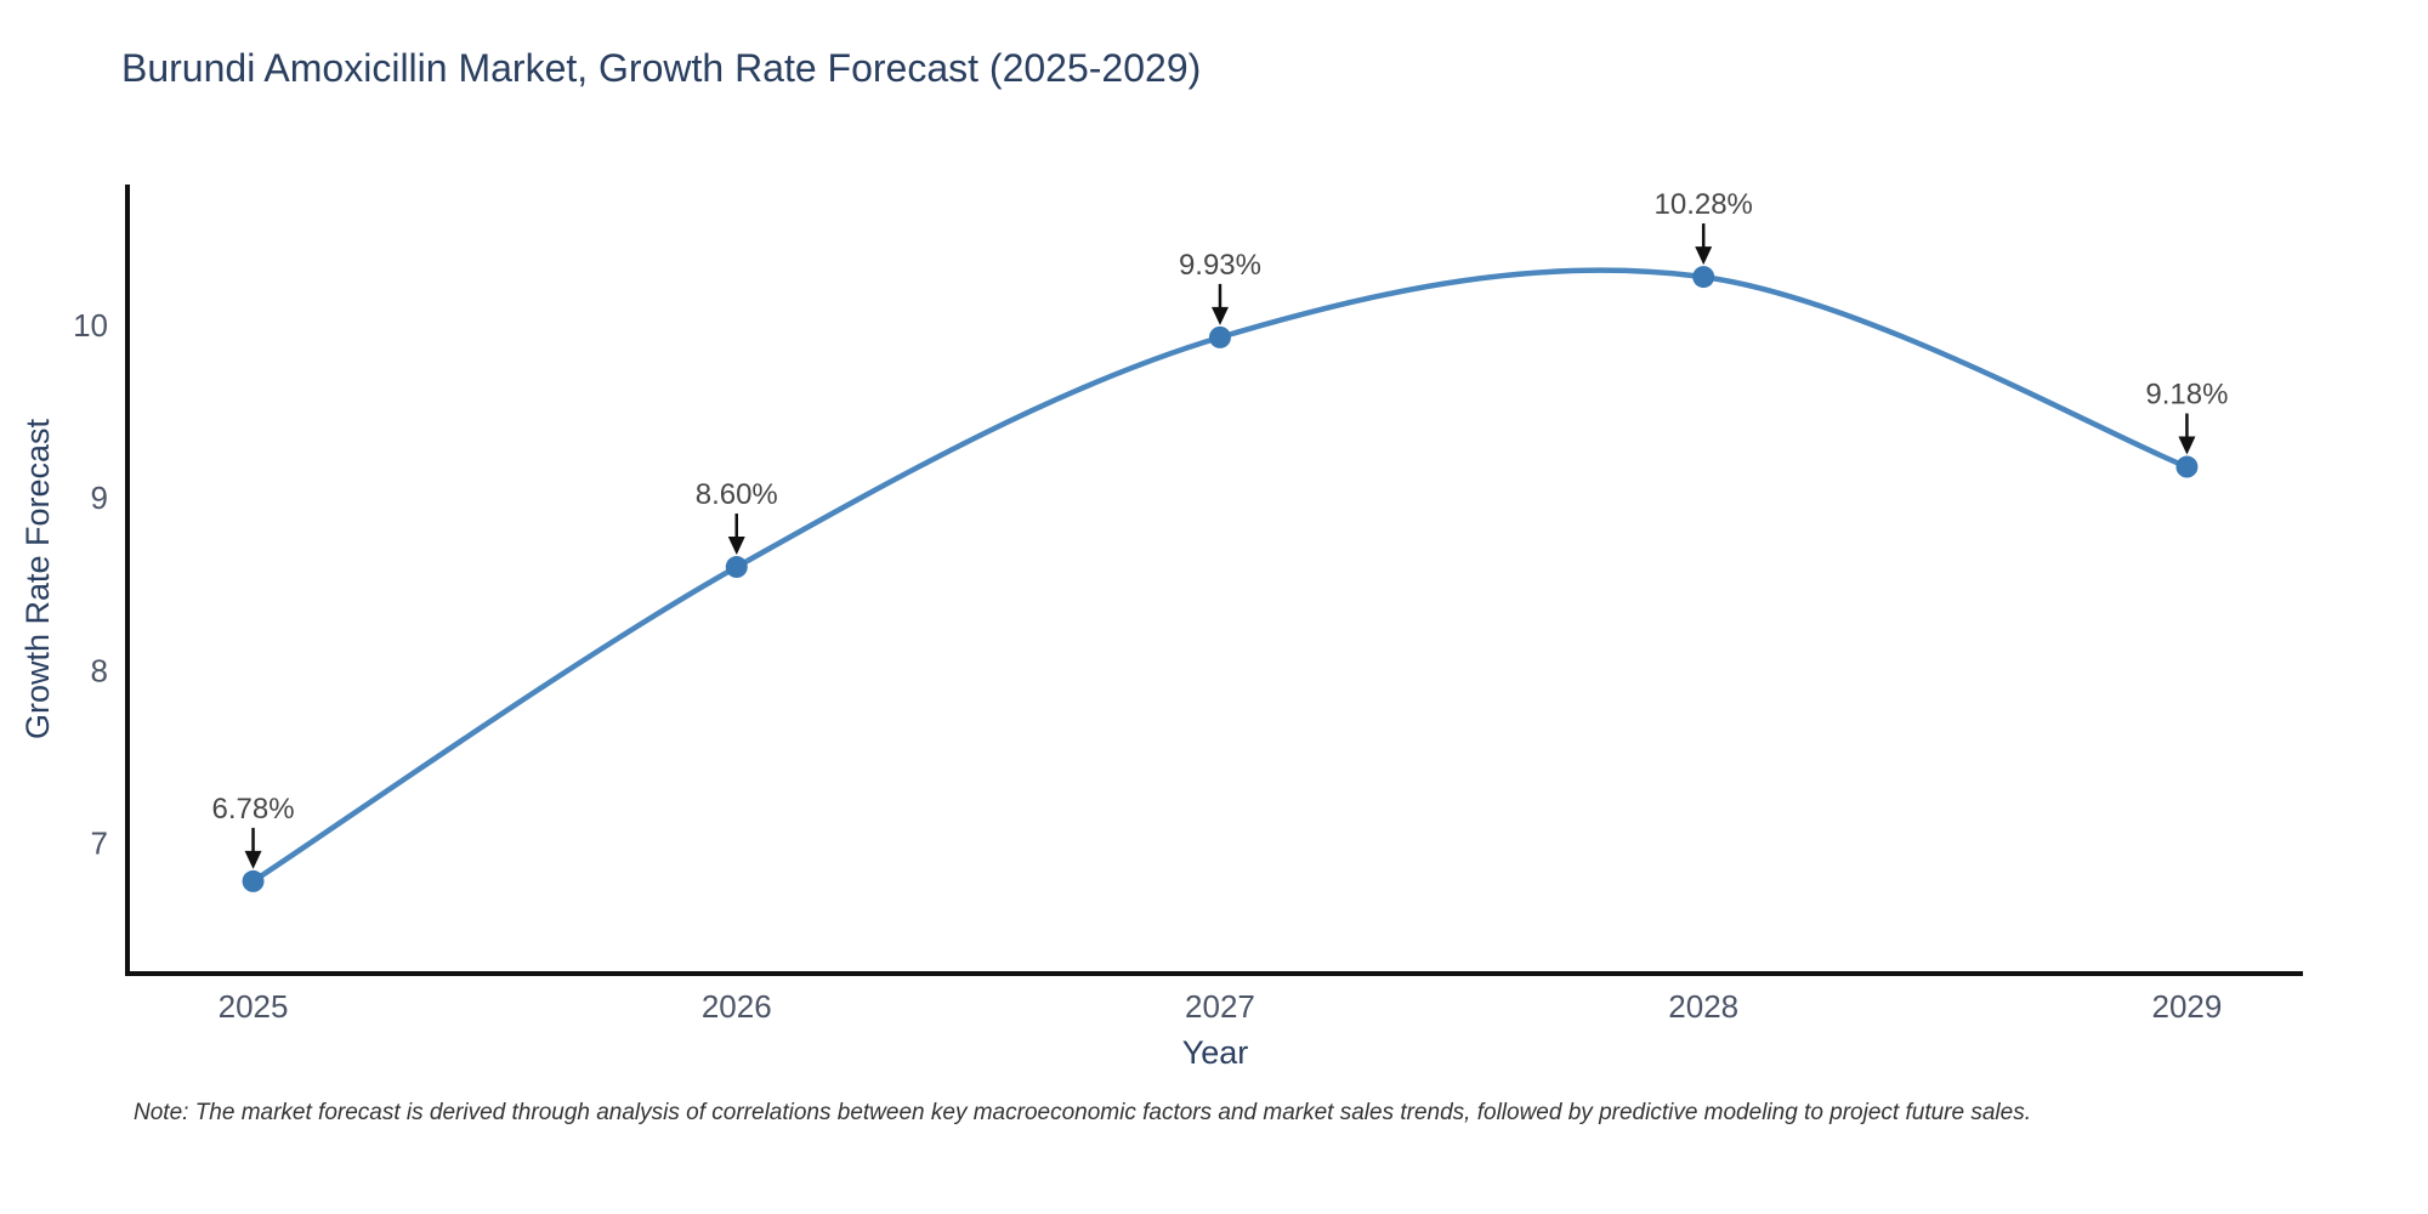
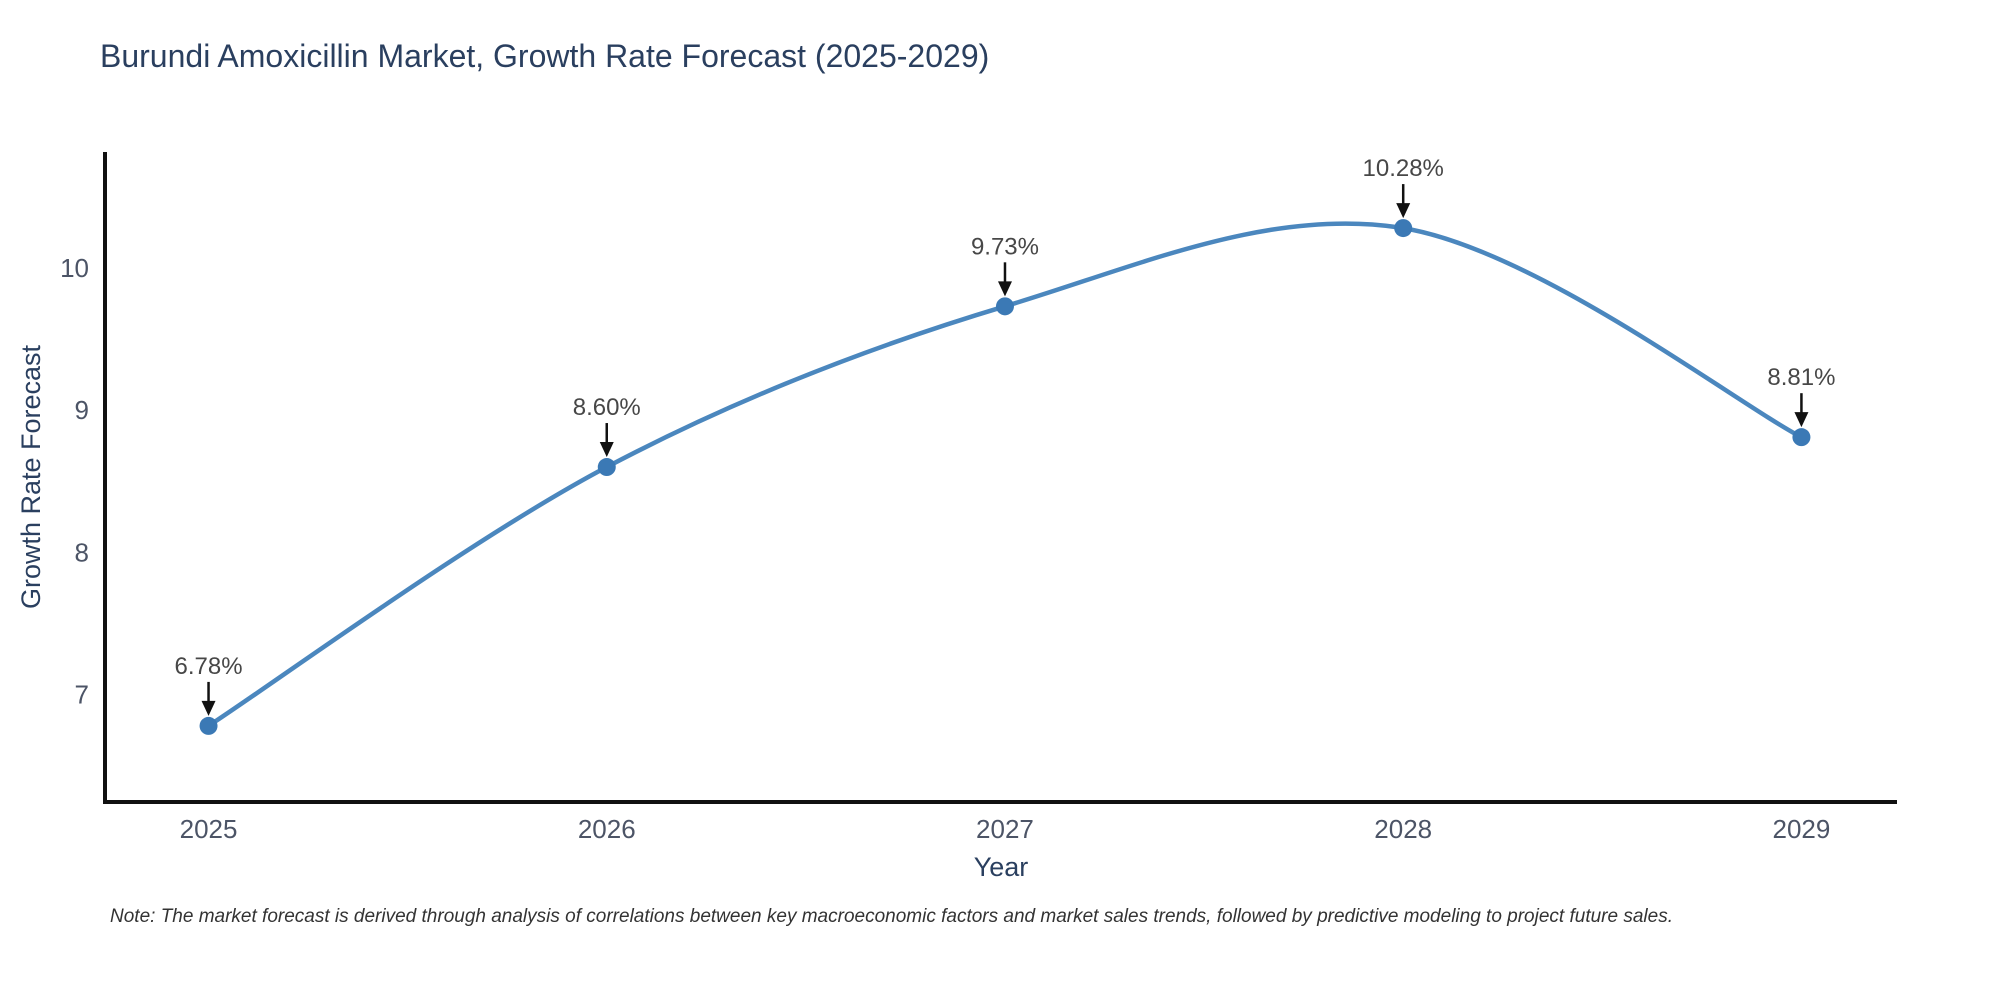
2027: 9.93% -> 9.73%
2029: 9.18% -> 8.81%
